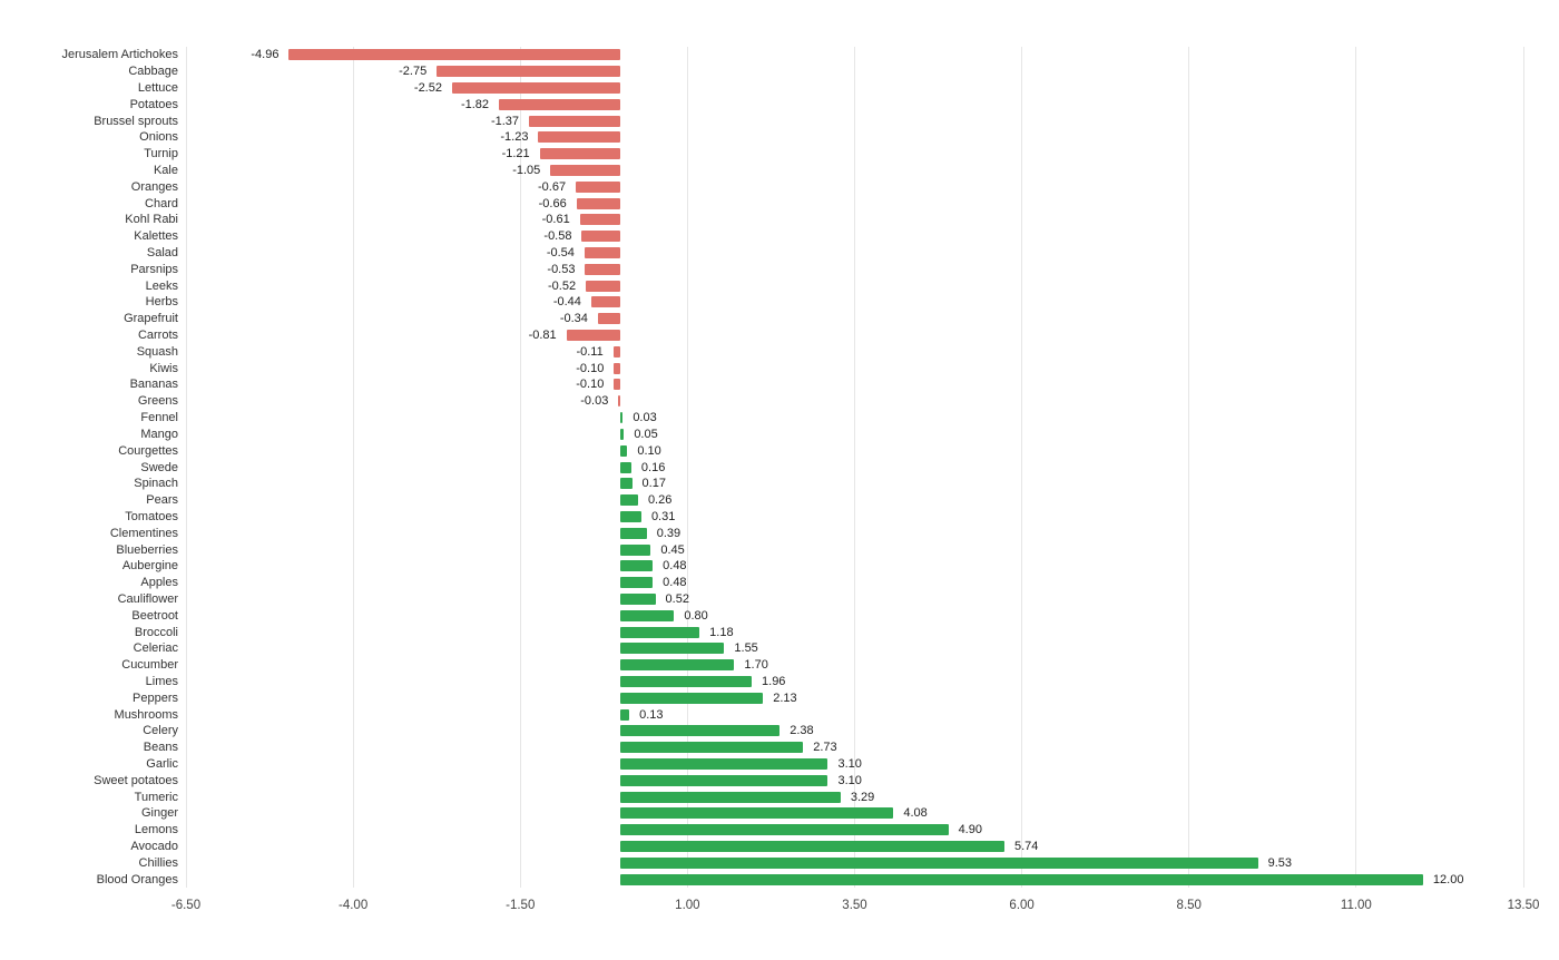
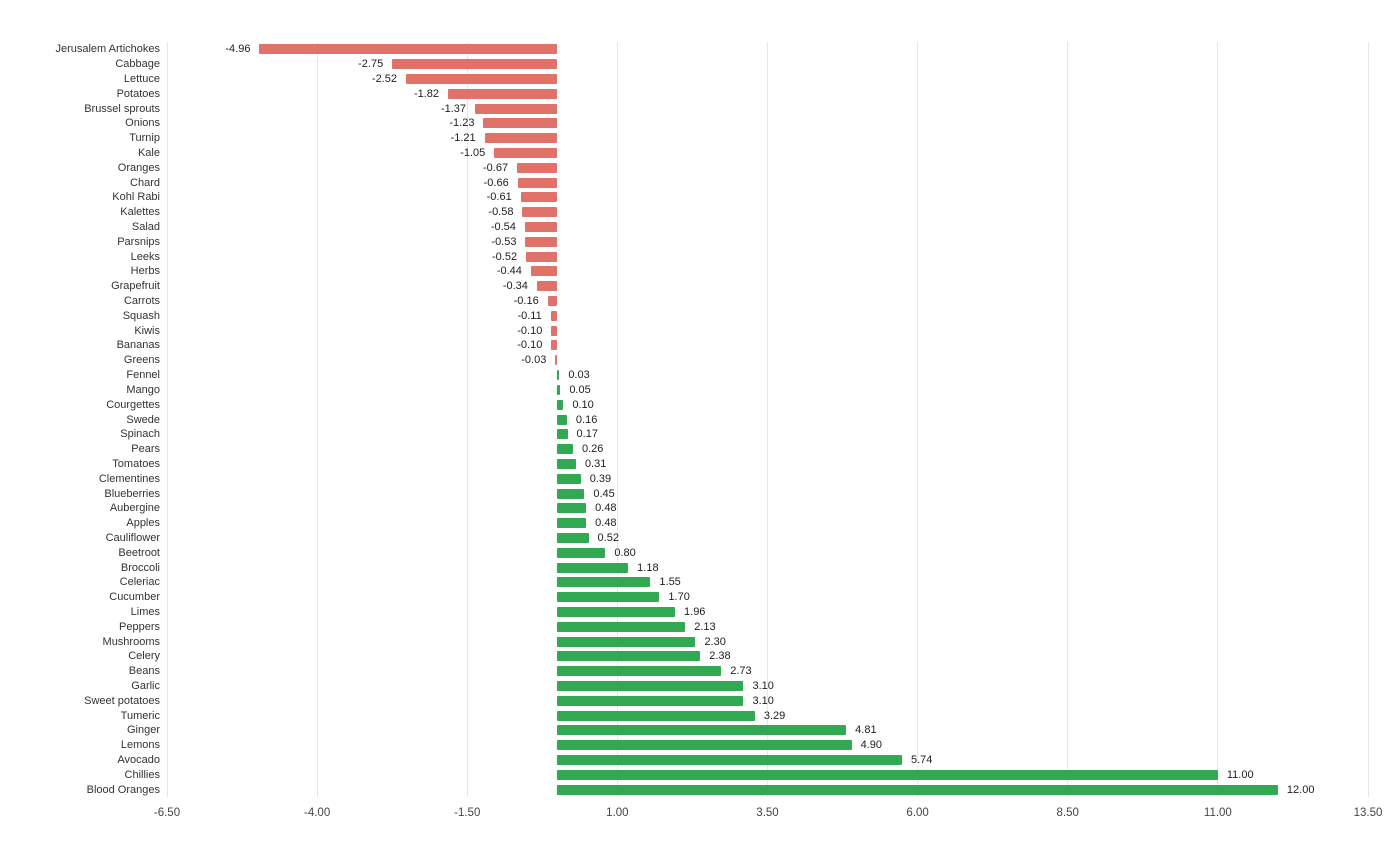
Carrots: -0.81 -> -0.16
Mushrooms: 0.13 -> 2.30
Ginger: 4.08 -> 4.81
Chillies: 9.53 -> 11.00
